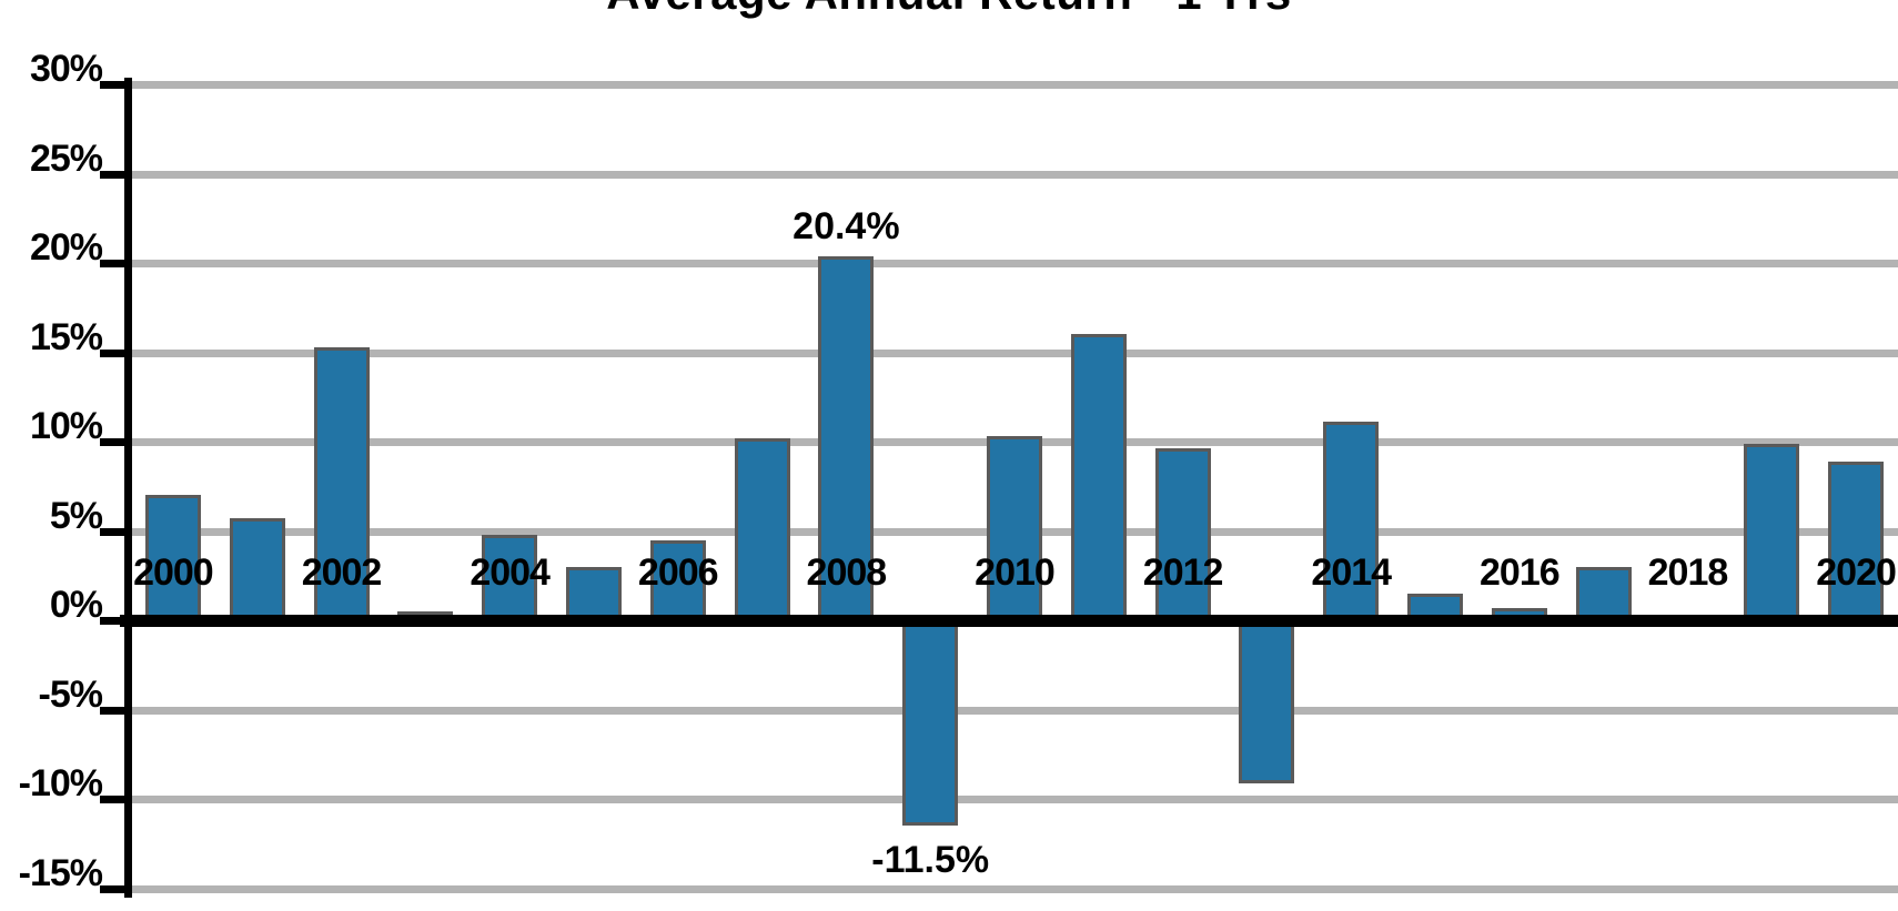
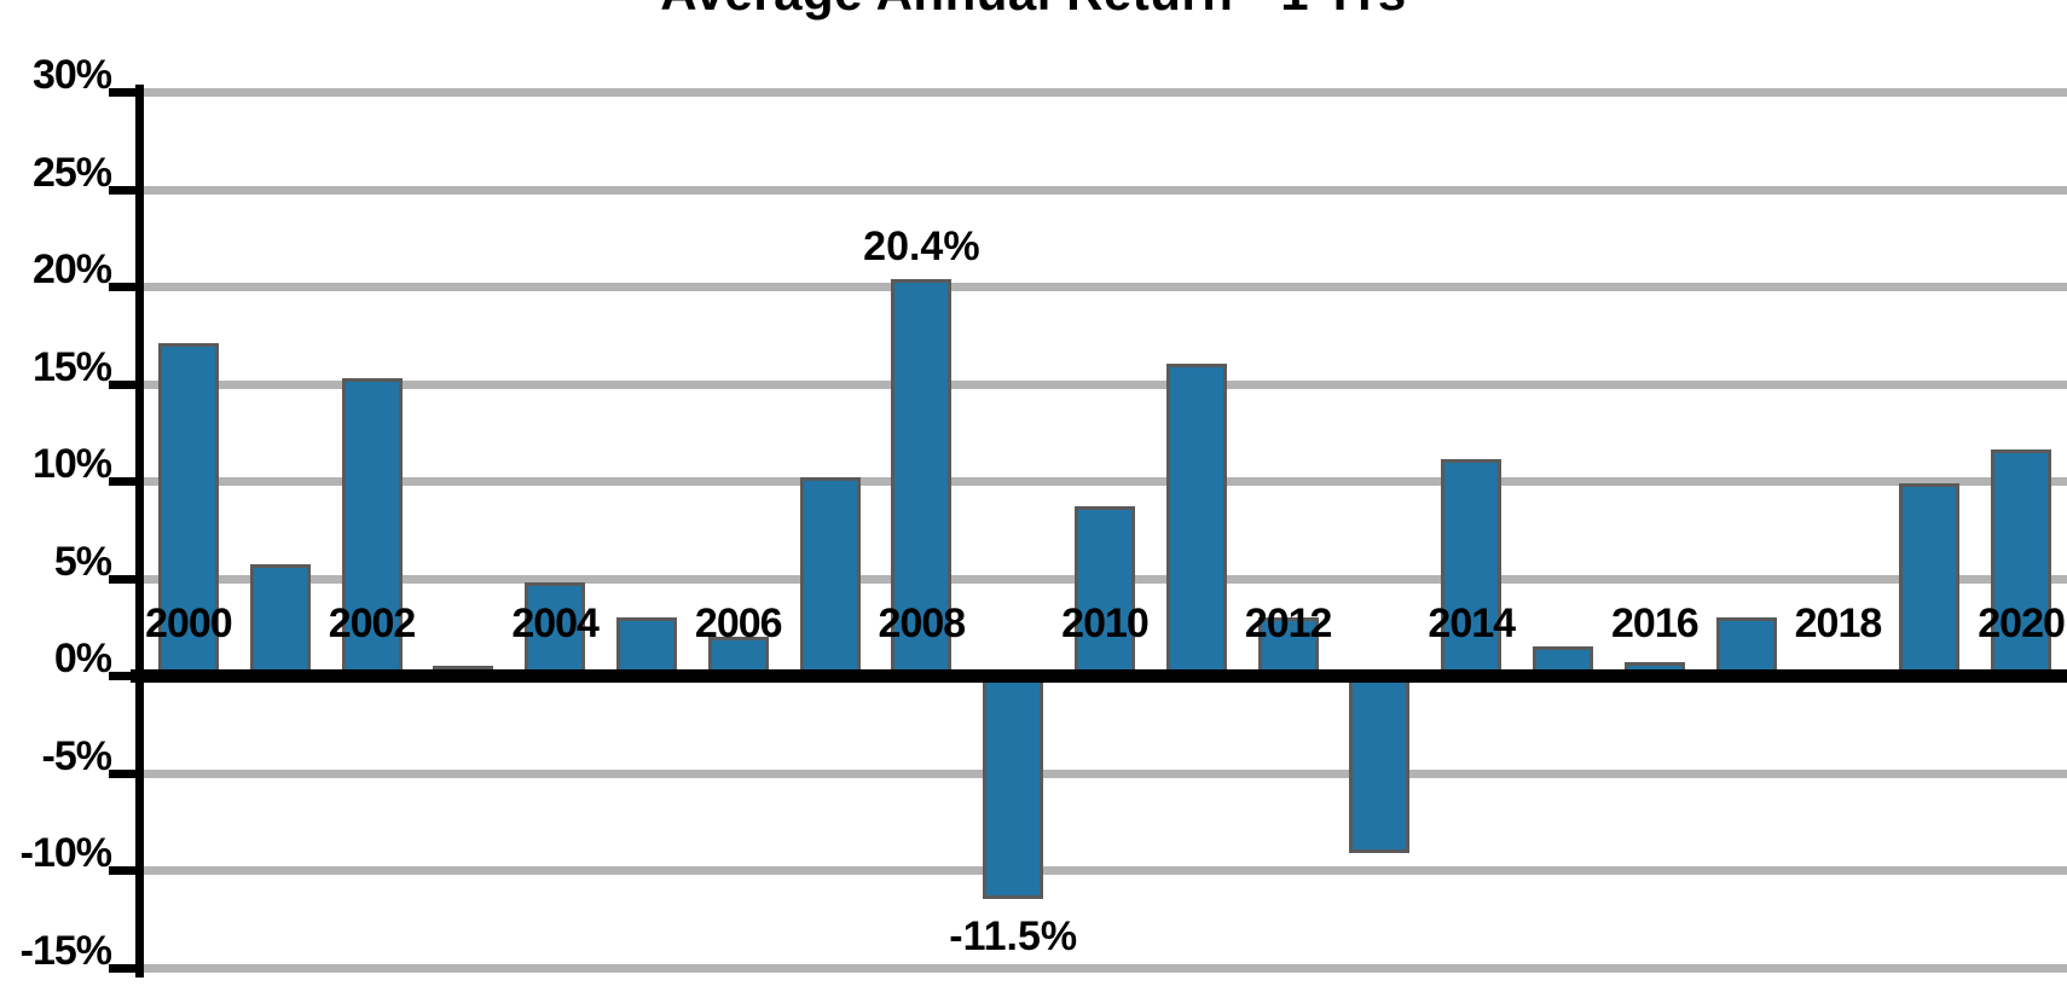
2000: 7.0% -> 17.1%
2006: 4.5% -> 2.0%
2010: 10.3% -> 8.7%
2012: 9.6% -> 3.0%
2020: 8.9% -> 11.6%
